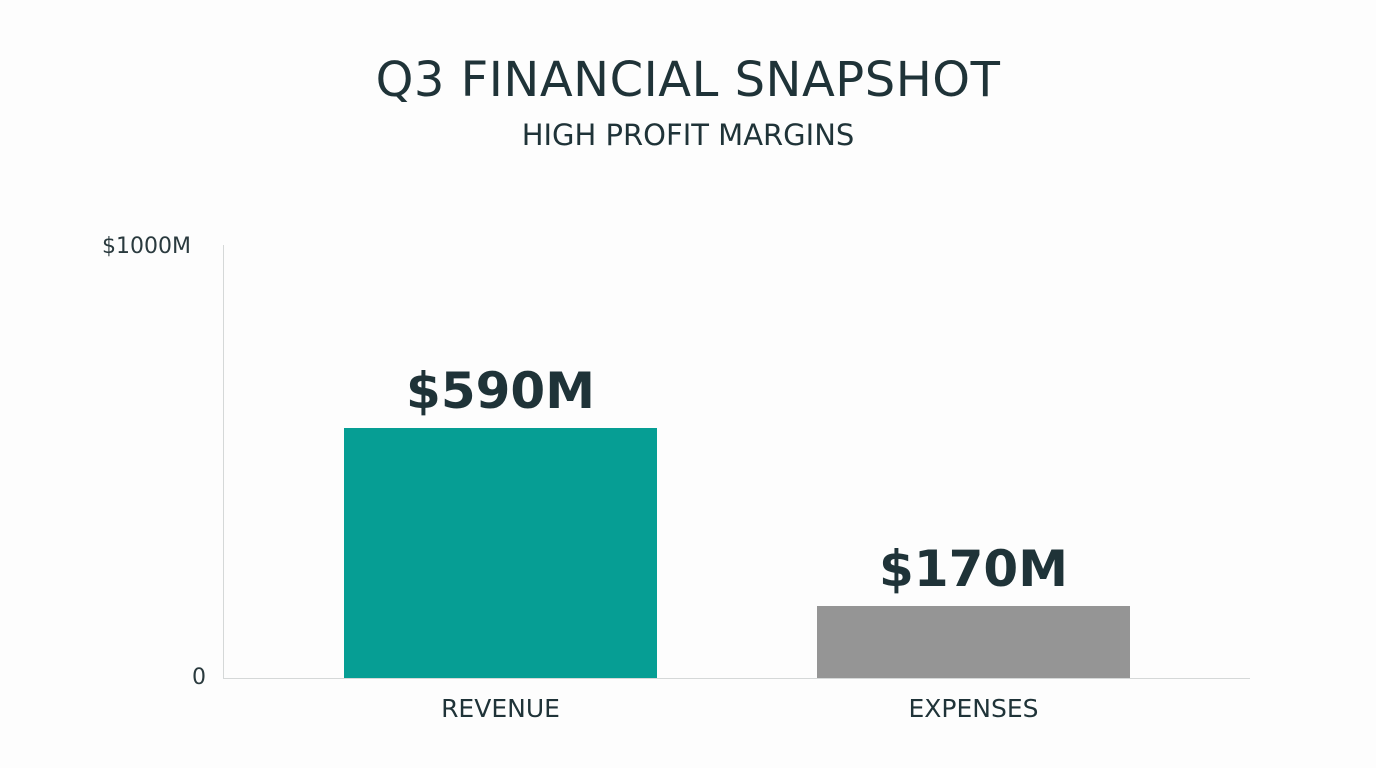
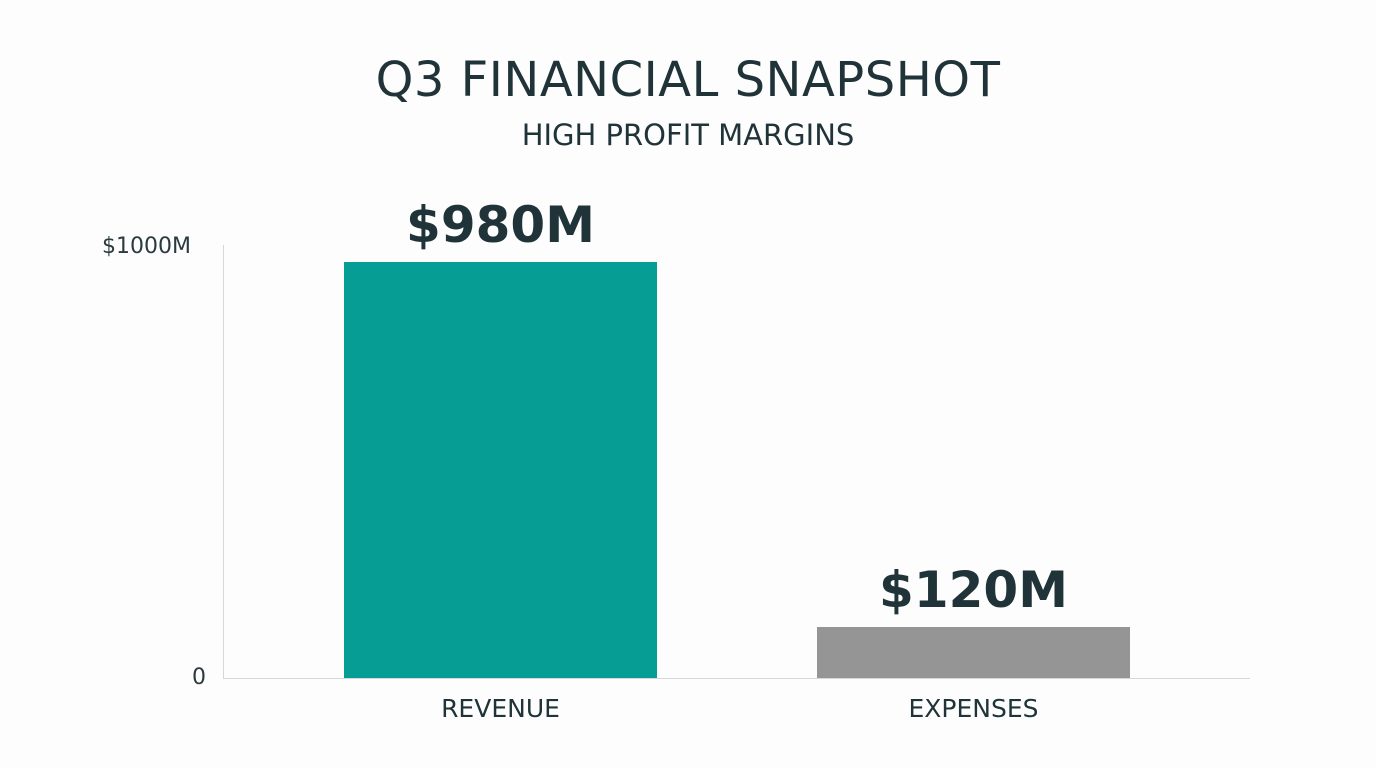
REVENUE: $590M -> $980M
EXPENSES: $170M -> $120M
